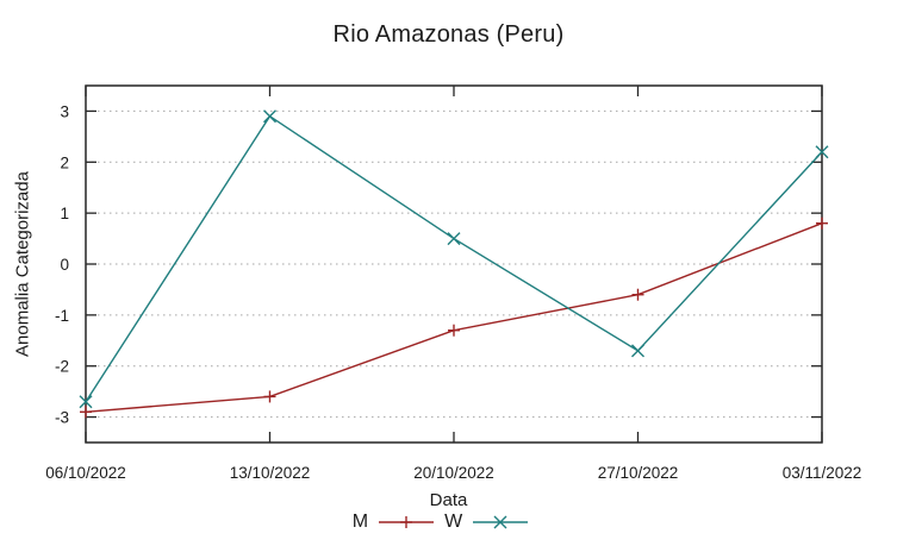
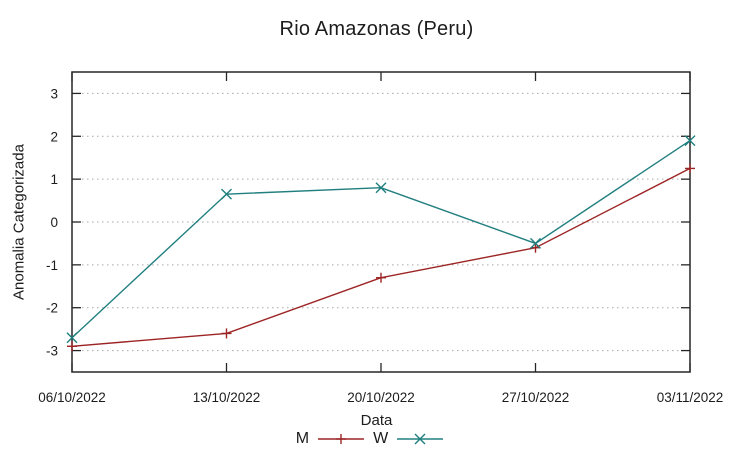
W/13/10/2022: 2.9 -> 0.7
W/20/10/2022: 0.5 -> 0.8
W/27/10/2022: -1.7 -> -0.5
M/03/11/2022: 0.8 -> 1.2
W/03/11/2022: 2.2 -> 1.9
